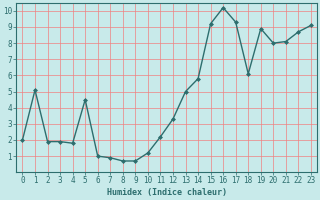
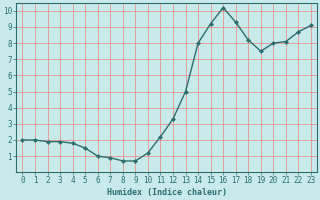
1: 5.1 -> 2.0
5: 4.5 -> 1.5
14: 5.8 -> 8.0
18: 6.1 -> 8.2
19: 8.9 -> 7.5
